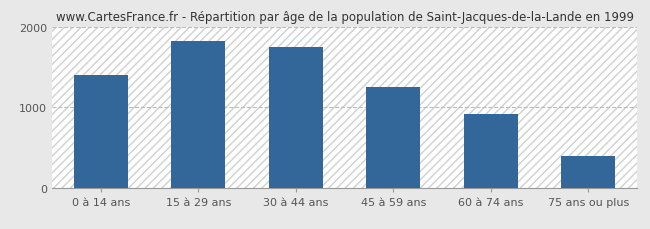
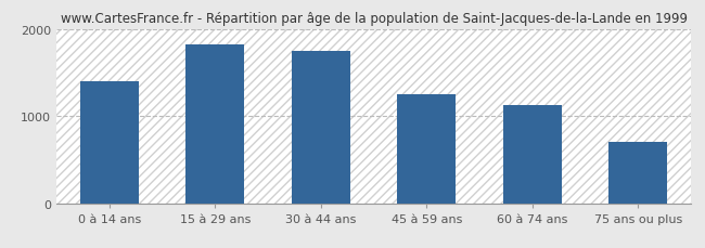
60 à 74 ans: 920 -> 1120
75 ans ou plus: 390 -> 700
